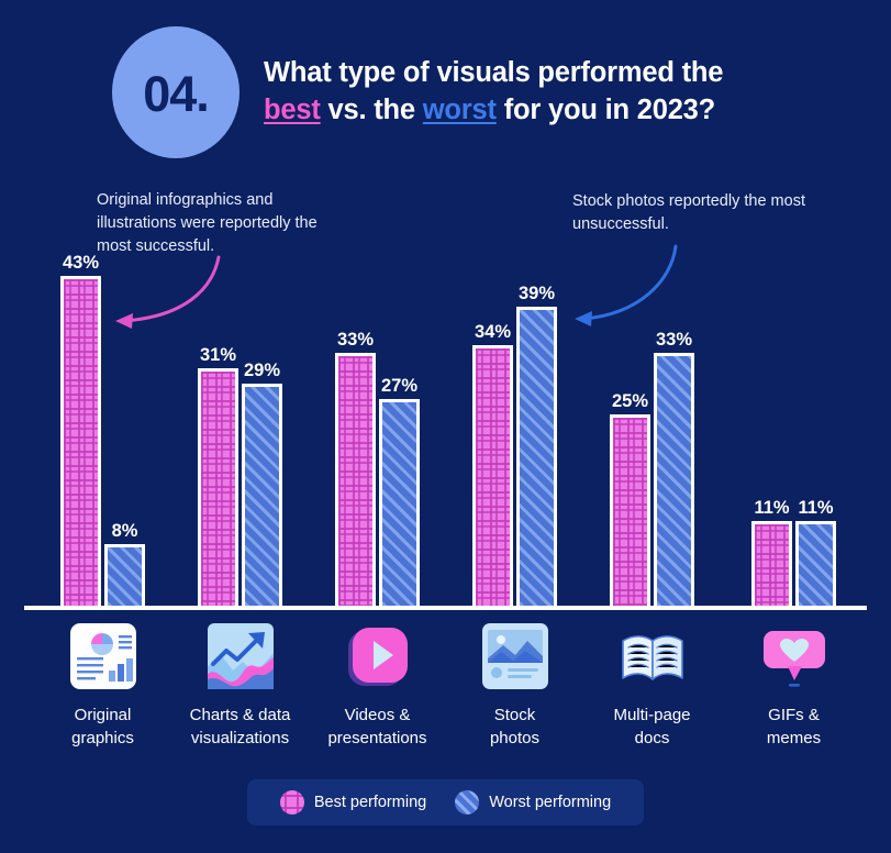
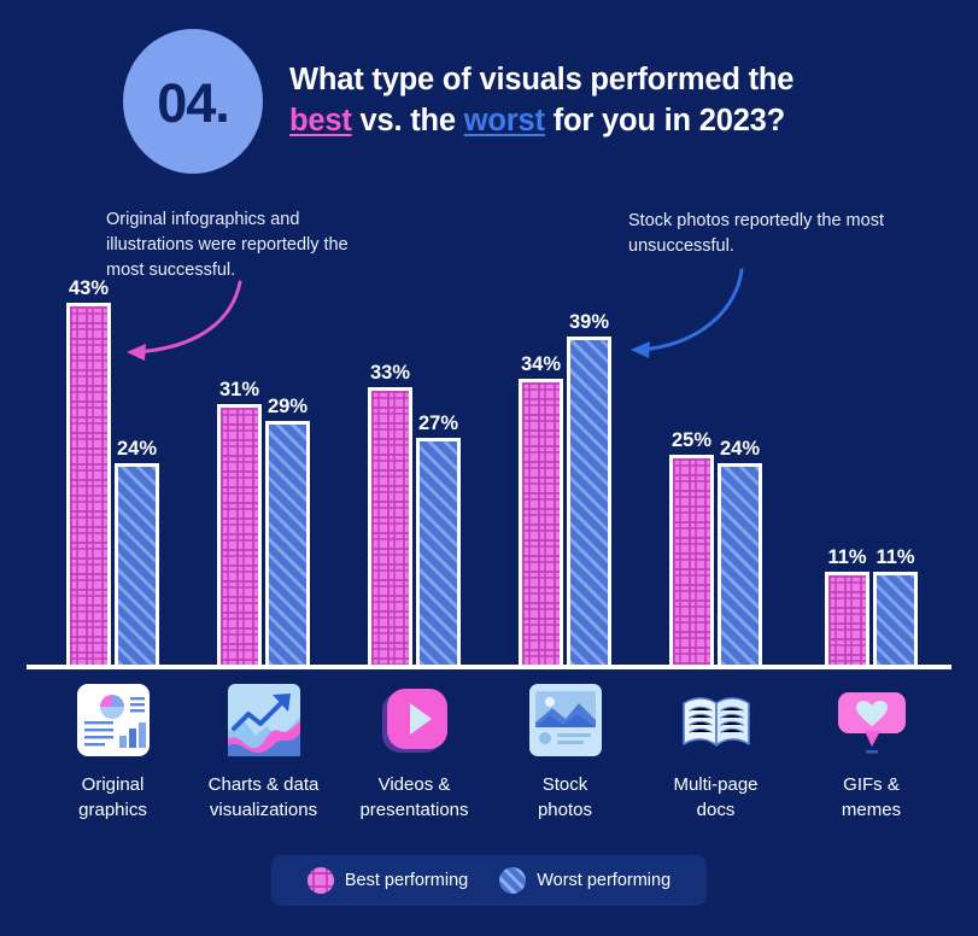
Worst performing/Original graphics: 8% -> 24%
Worst performing/Multi-page docs: 33% -> 24%
